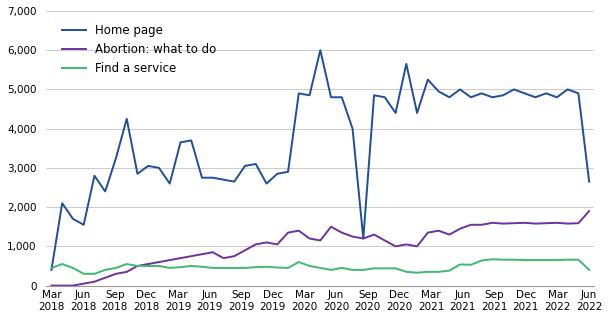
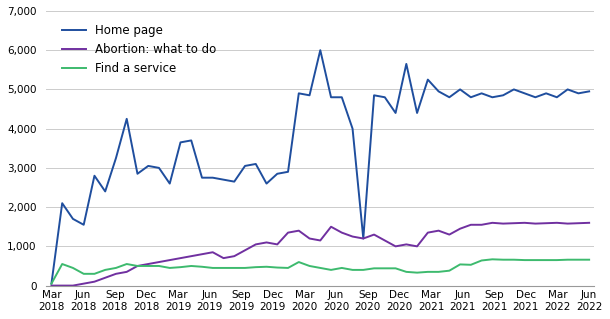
Home page/Mar 2018: 400 -> 50
Find a service/Mar 2018: 450 -> 50
Home page/Jun 2022: 2,650 -> 4,950
Abortion: what to do/Jun 2022: 1,900 -> 1,600
Find a service/Jun 2022: 400 -> 660
